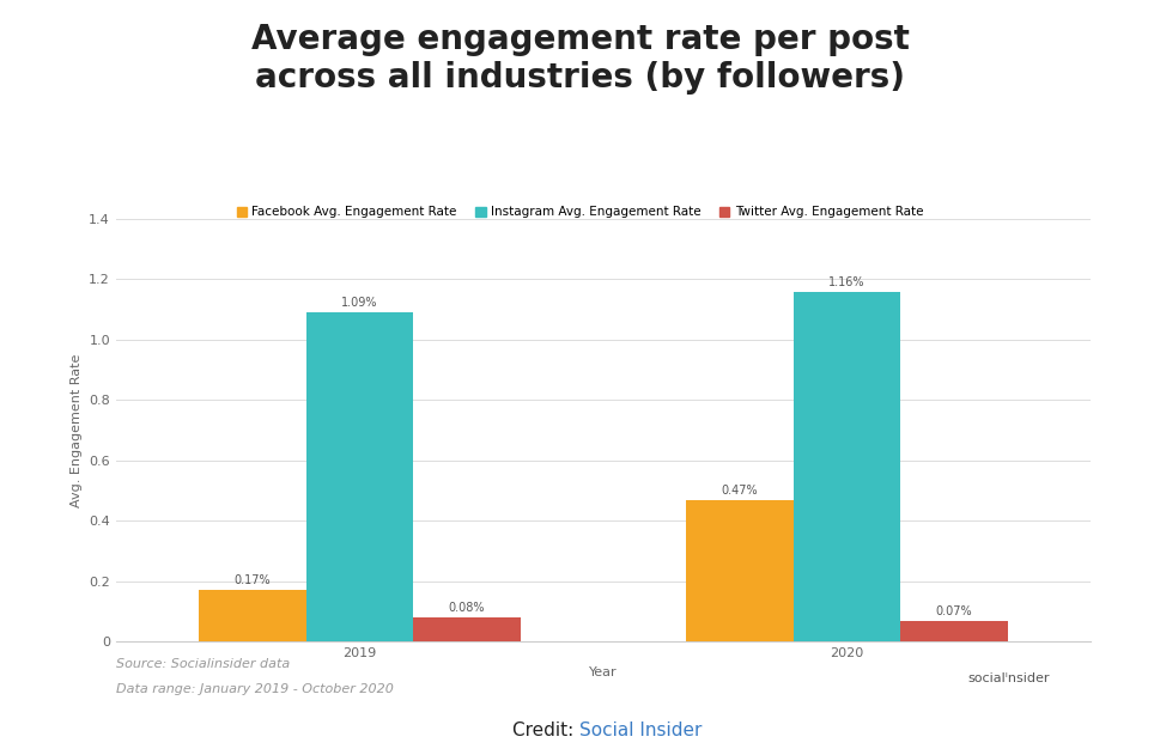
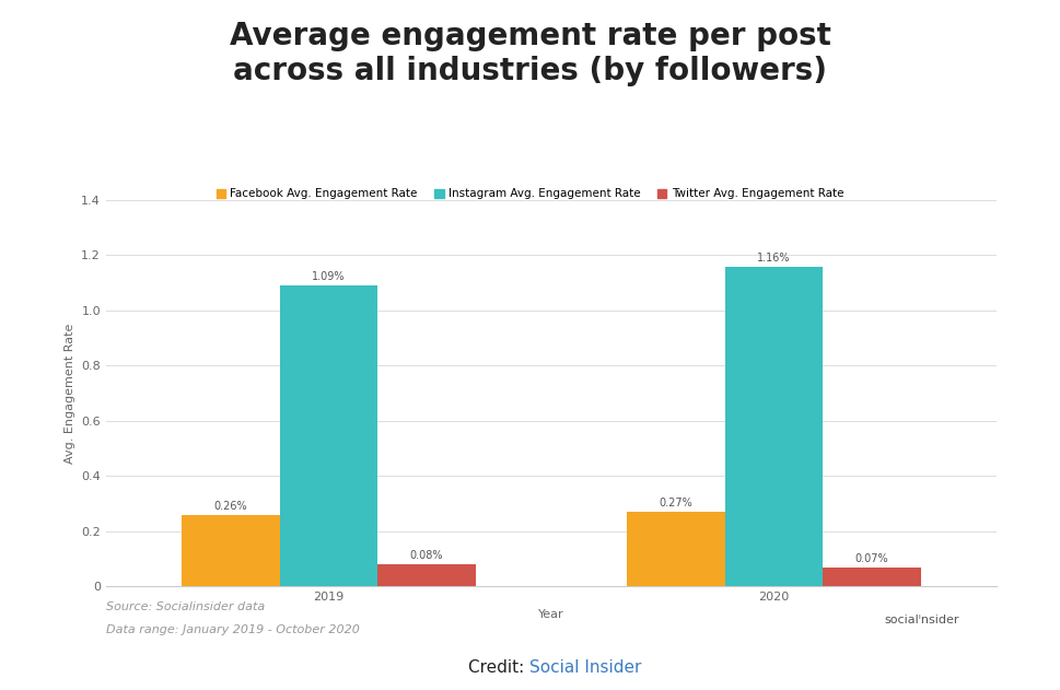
Facebook Avg. Engagement Rate/2019: 0.17% -> 0.26%
Facebook Avg. Engagement Rate/2020: 0.47% -> 0.27%
